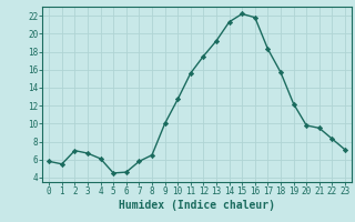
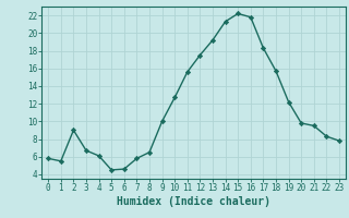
2: 7.0 -> 9.0
23: 7.1 -> 7.8
